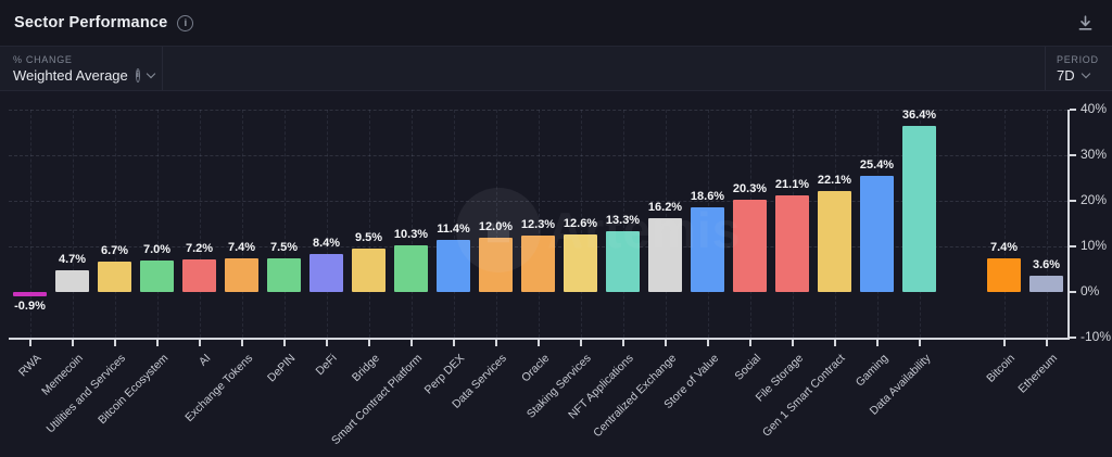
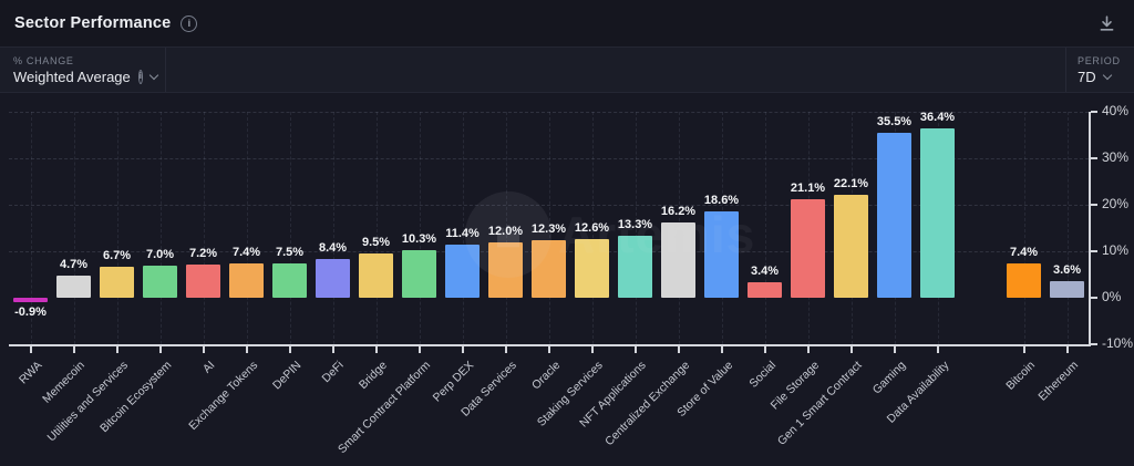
Social: 20.3% -> 3.4%
Gaming: 25.4% -> 35.5%
